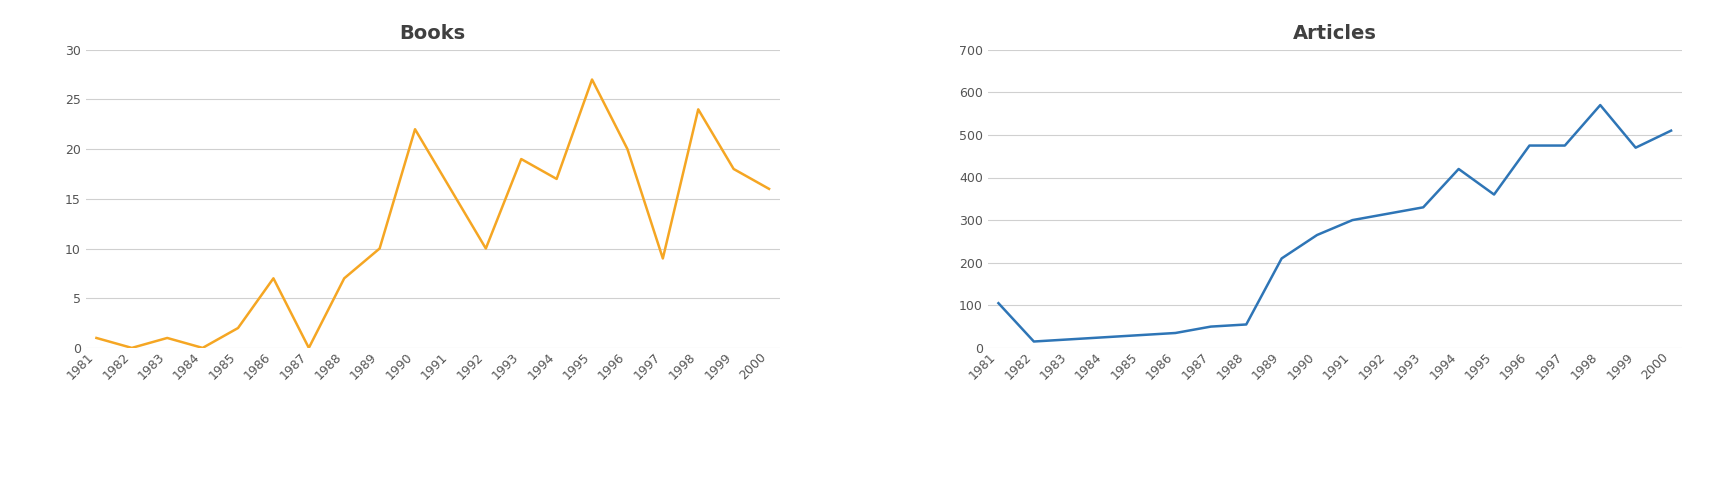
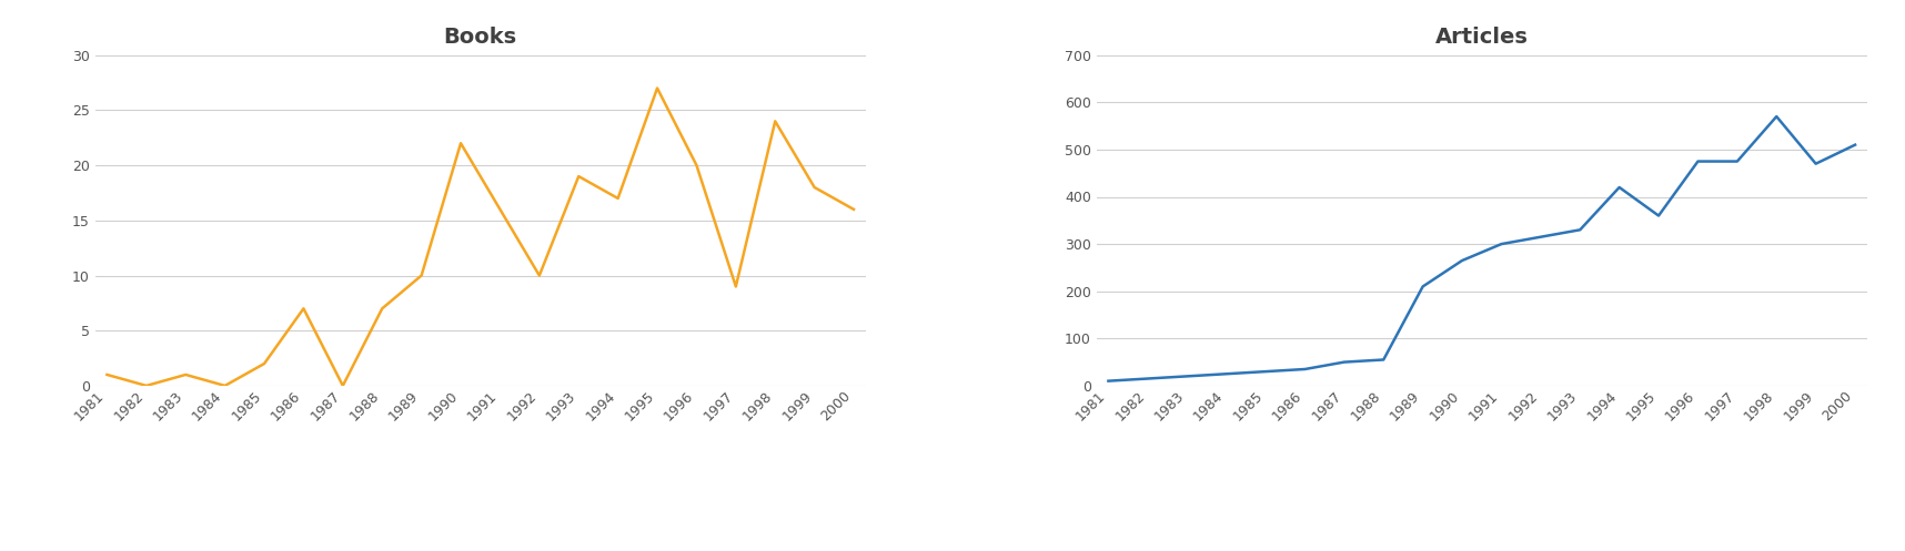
Articles/1981: 105 -> 10
